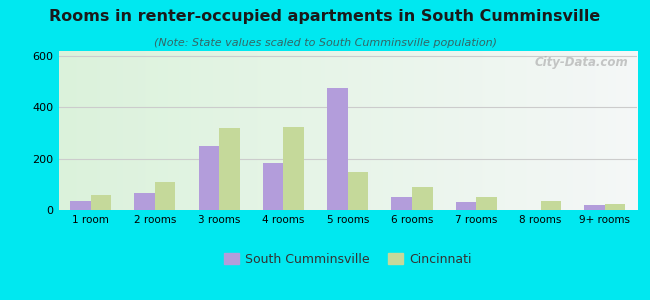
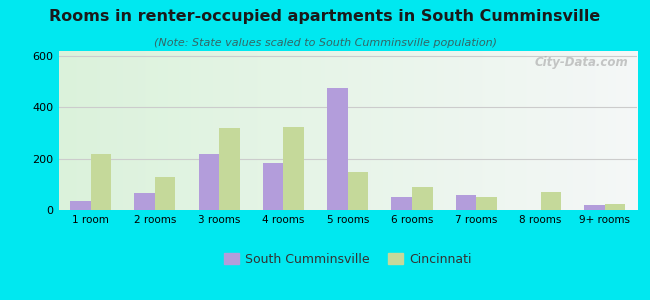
Cincinnati/1 room: 60 -> 220
Cincinnati/2 rooms: 110 -> 130
South Cumminsville/3 rooms: 248 -> 220
South Cumminsville/7 rooms: 30 -> 60
Cincinnati/8 rooms: 35 -> 70
